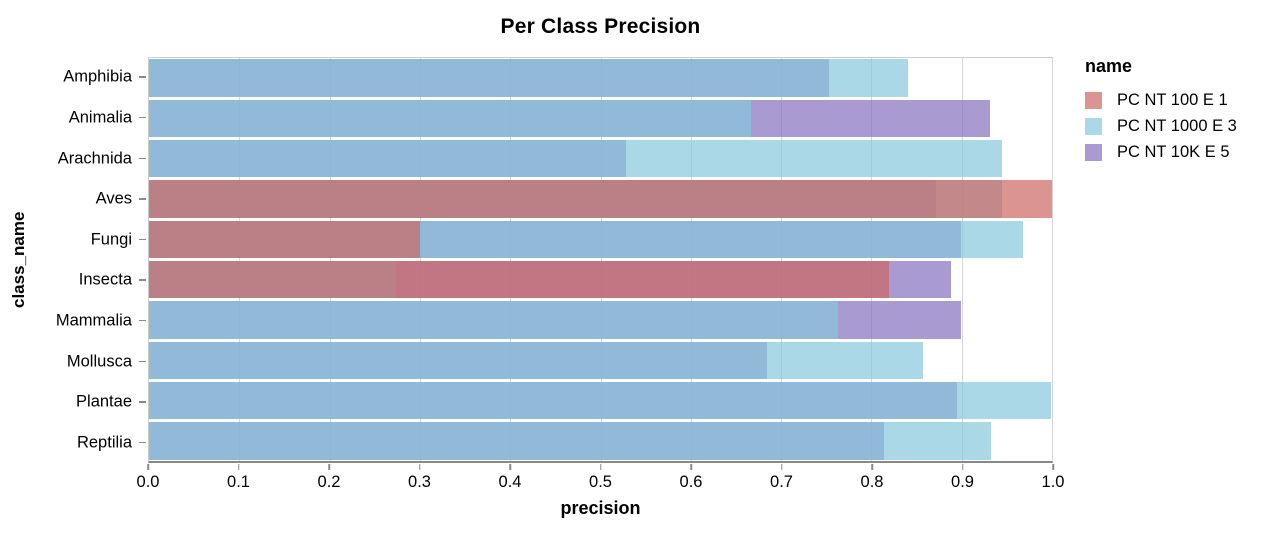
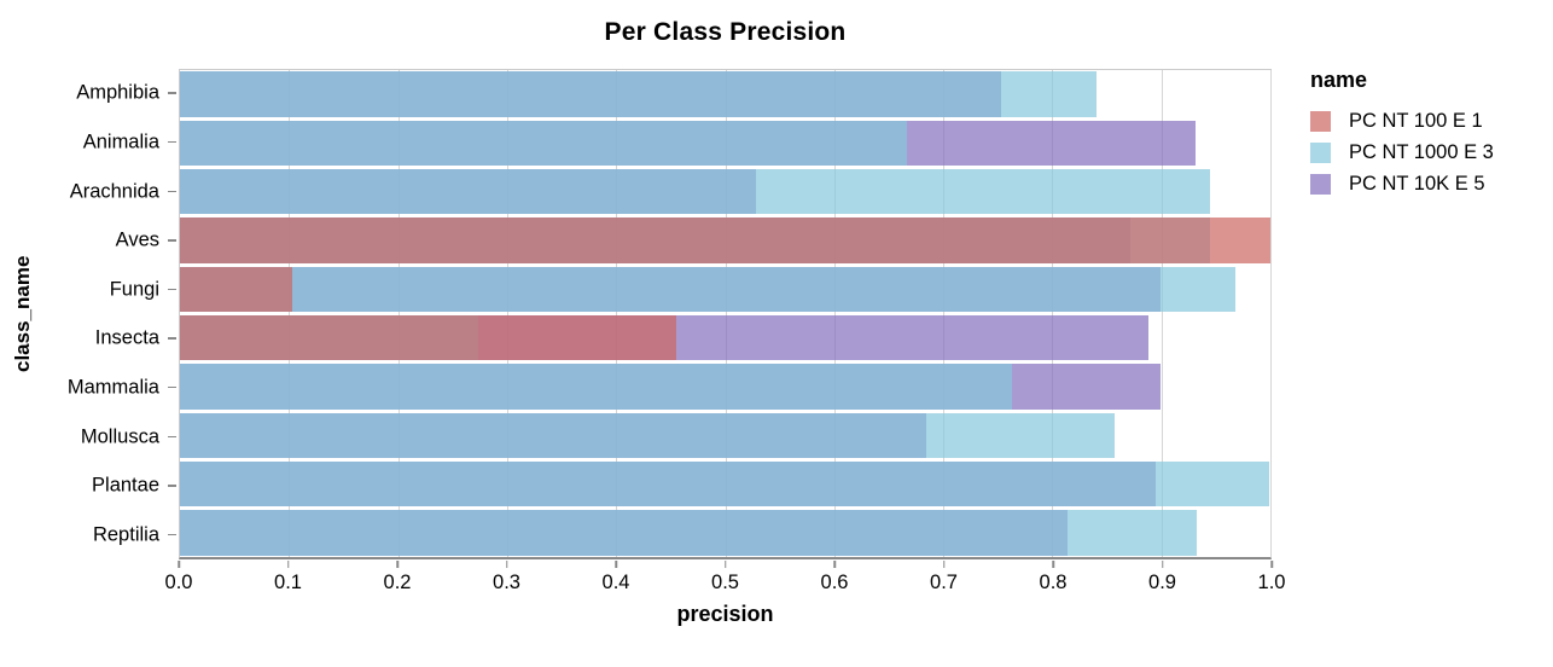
PC NT 100 E 1/Fungi: 0.30 -> 0.10
PC NT 100 E 1/Insecta: 0.82 -> 0.46
